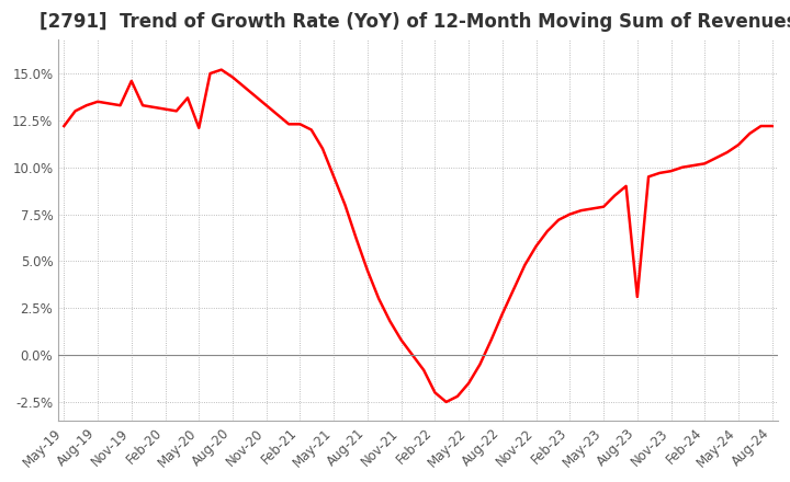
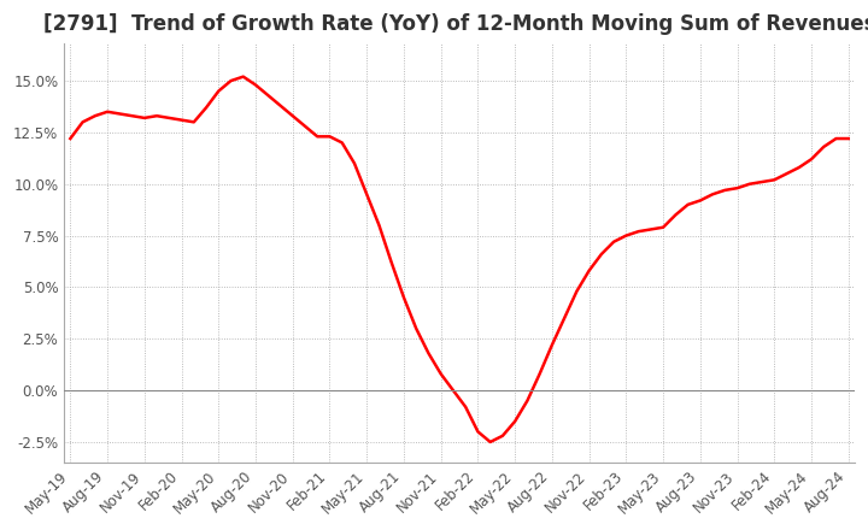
Nov-19: 14.6% -> 13.2%
May-20: 12.1% -> 14.5%
Aug-23: 3.1% -> 9.2%
